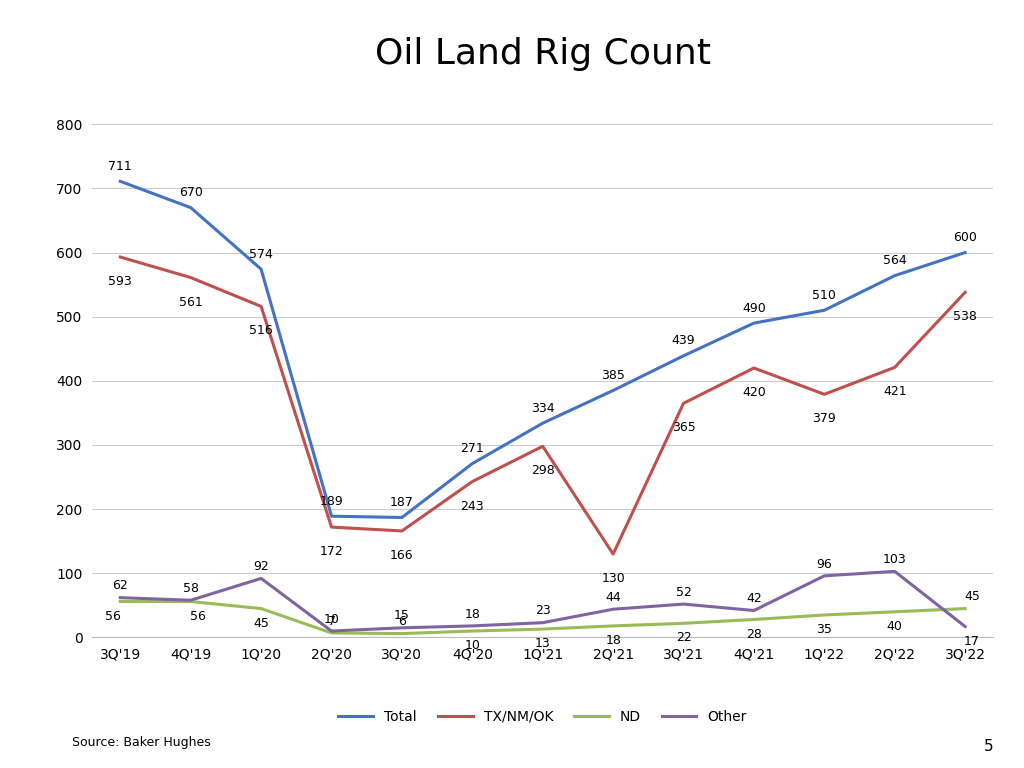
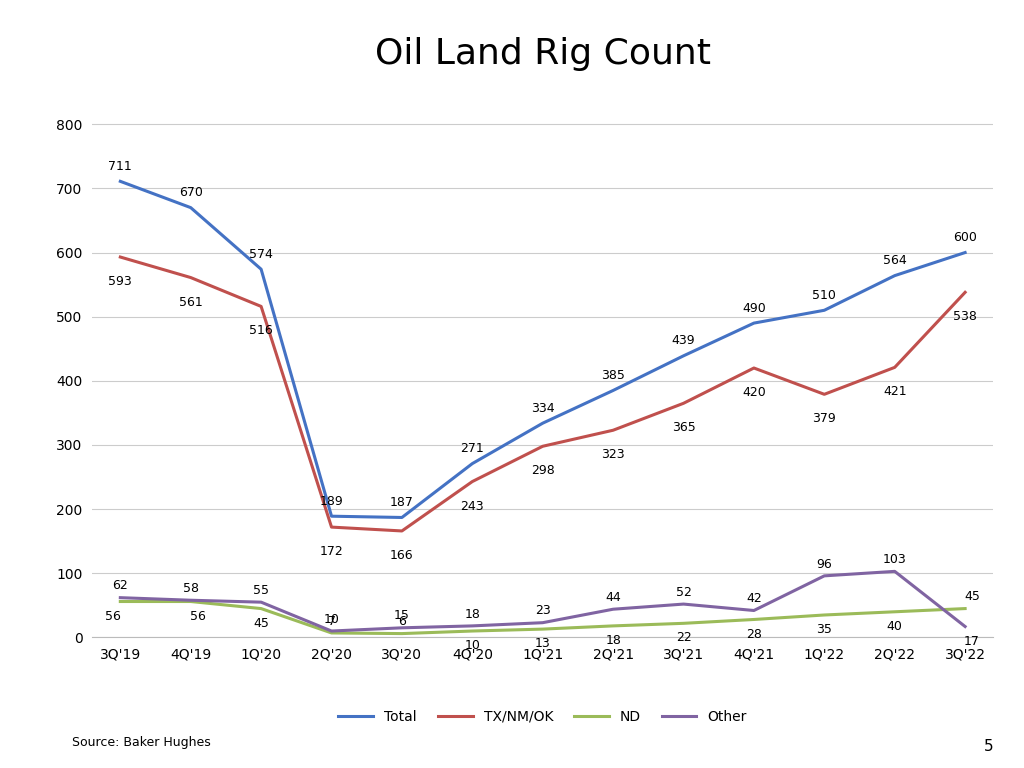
Other/1Q'20: 92 -> 55
TX/NM/OK/2Q'21: 130 -> 323
